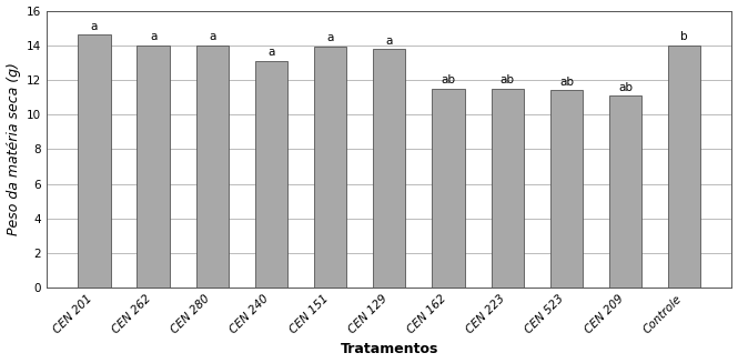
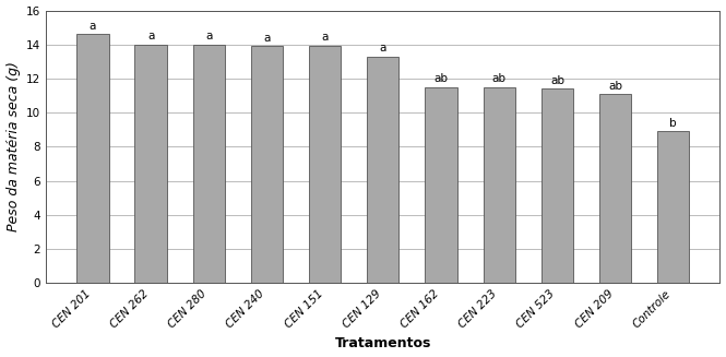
CEN 240: 13.1 -> 13.9
CEN 129: 13.8 -> 13.3
Controle: 14.0 -> 8.9
